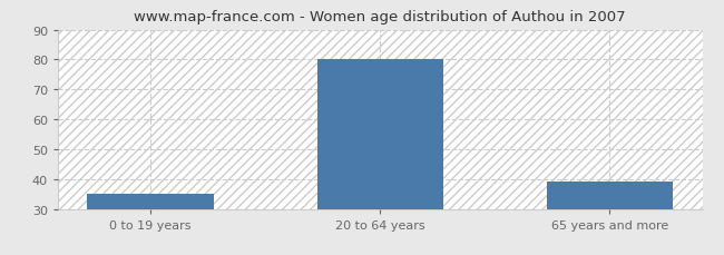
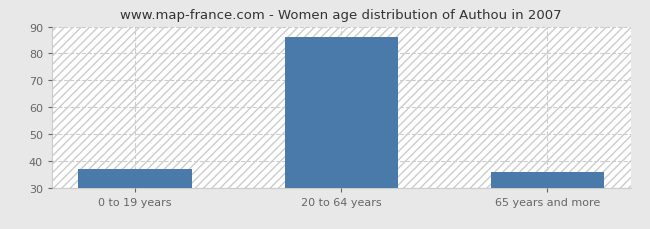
0 to 19 years: 35 -> 37
20 to 64 years: 80 -> 86
65 years and more: 39 -> 36
